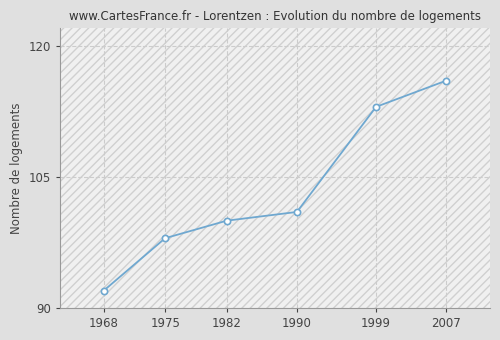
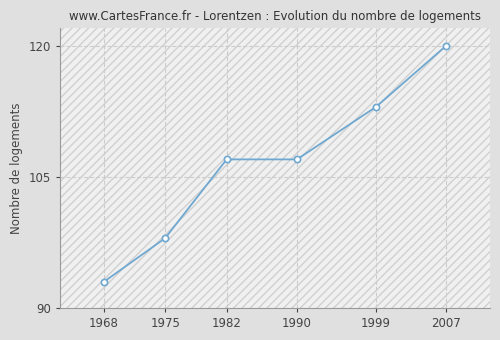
1968: 92 -> 93
1982: 100 -> 107
1990: 101 -> 107
2007: 116 -> 120
